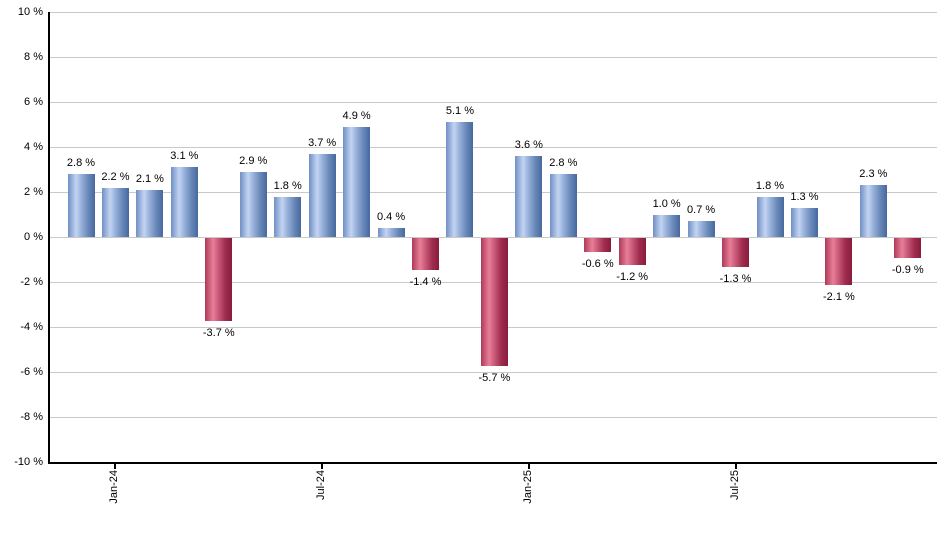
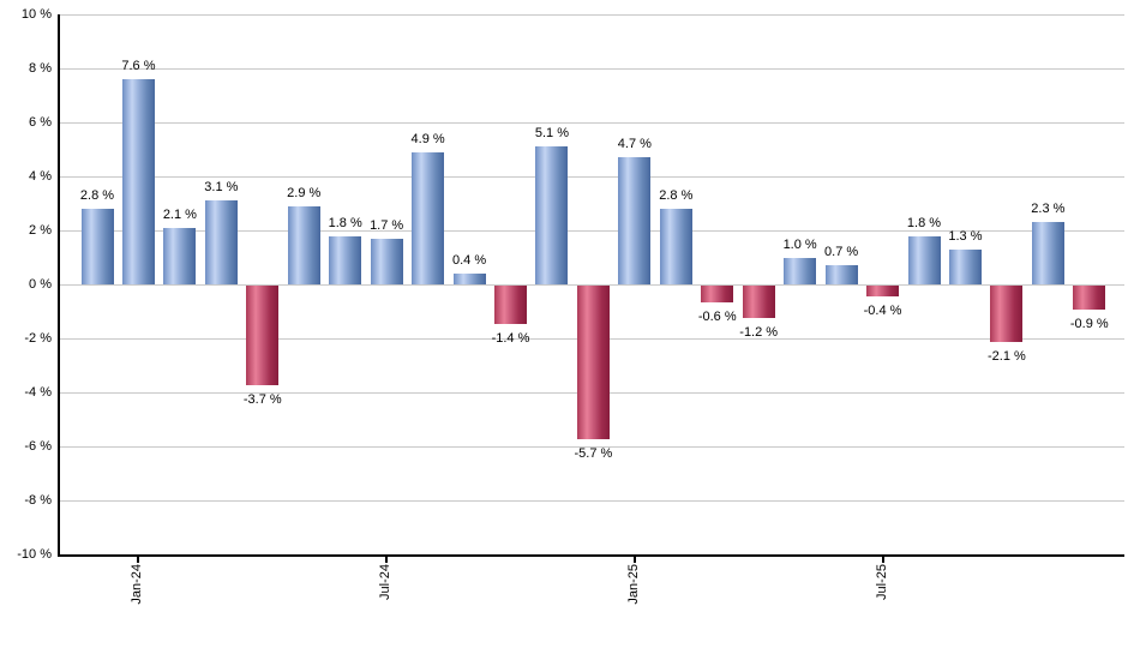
Jan-24: 2.2 -> 7.6
Jul-24: 3.7 -> 1.7
Jan-25: 3.6 -> 4.7
Jul-25: -1.3 -> -0.4
